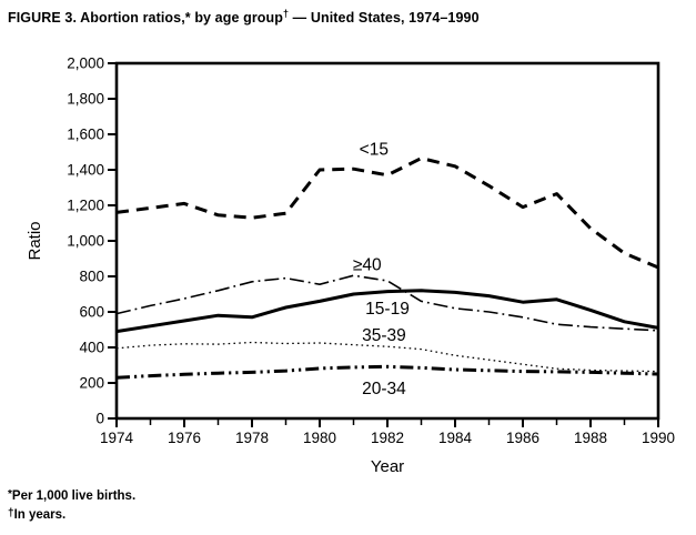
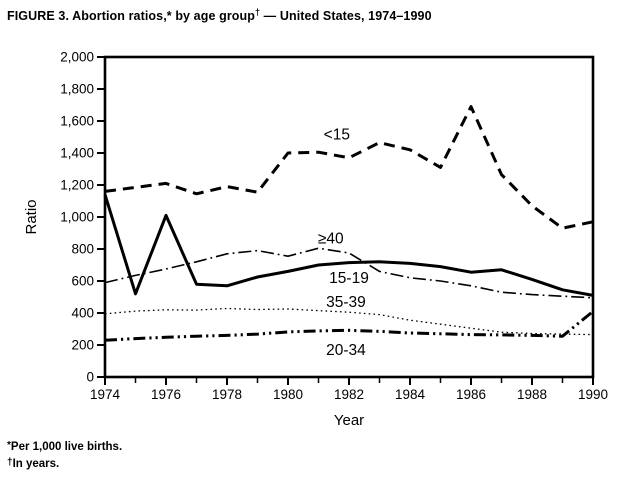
15-19/1974: 490 -> 1140
15-19/1976: 550 -> 1010
<15/1978: 1130 -> 1190
<15/1986: 1190 -> 1690
<15/1990: 850 -> 970
20-34/1990: 250 -> 410
